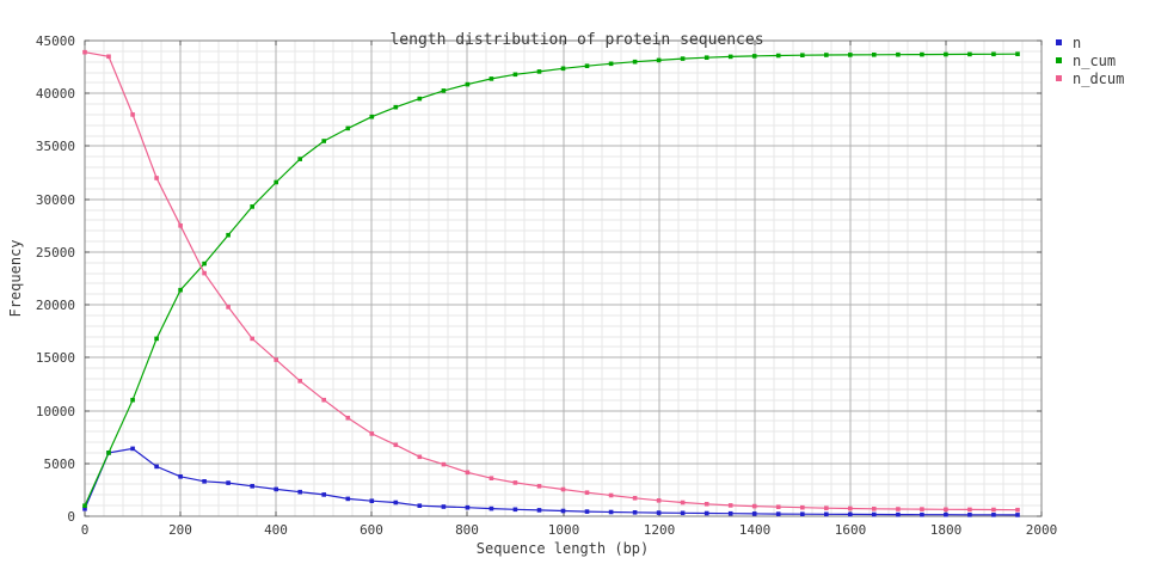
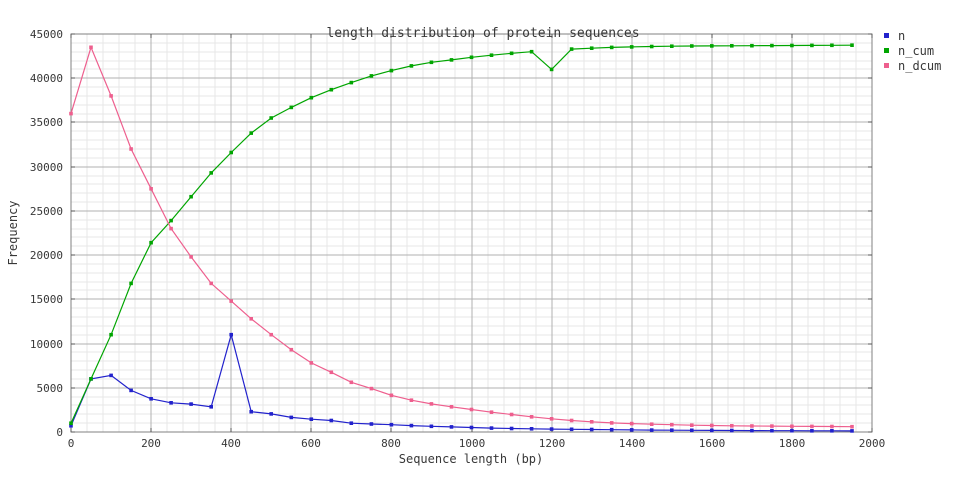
n_dcum/0: 44000 -> 36000
n/400: 3000 -> 11000
n_cum/1200: 43000 -> 41000
